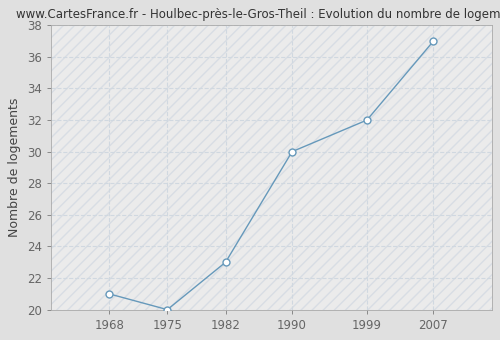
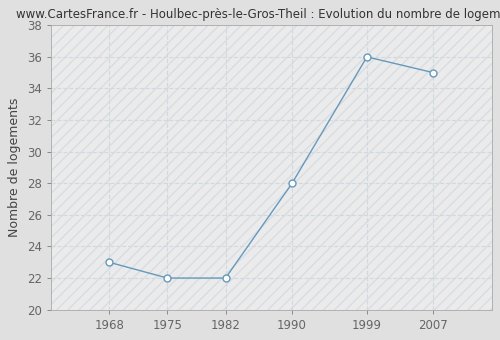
1968: 21 -> 23
1975: 20 -> 22
1982: 23 -> 22
1990: 30 -> 28
1999: 32 -> 36
2007: 37 -> 35
